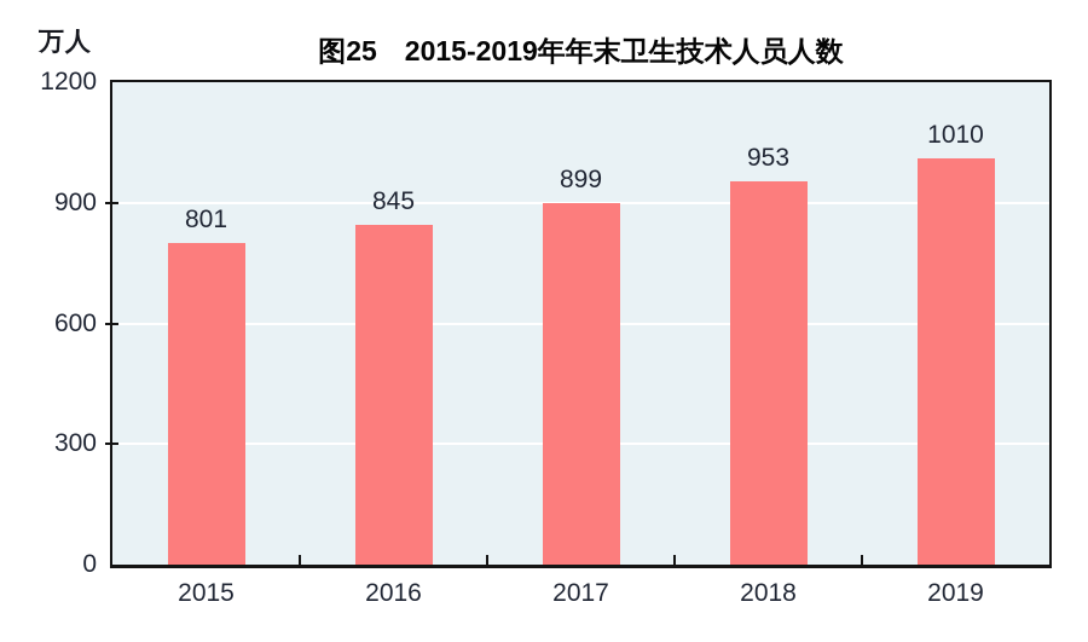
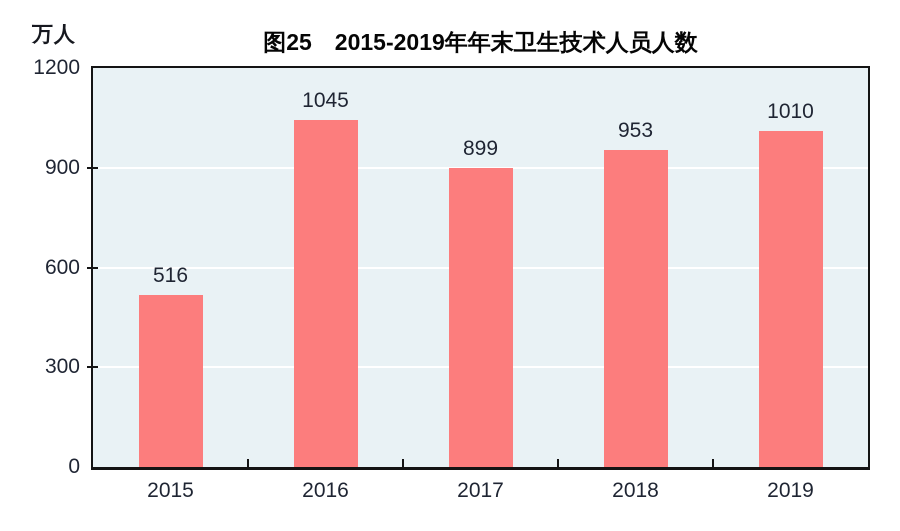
2015: 801 -> 516
2016: 845 -> 1045
